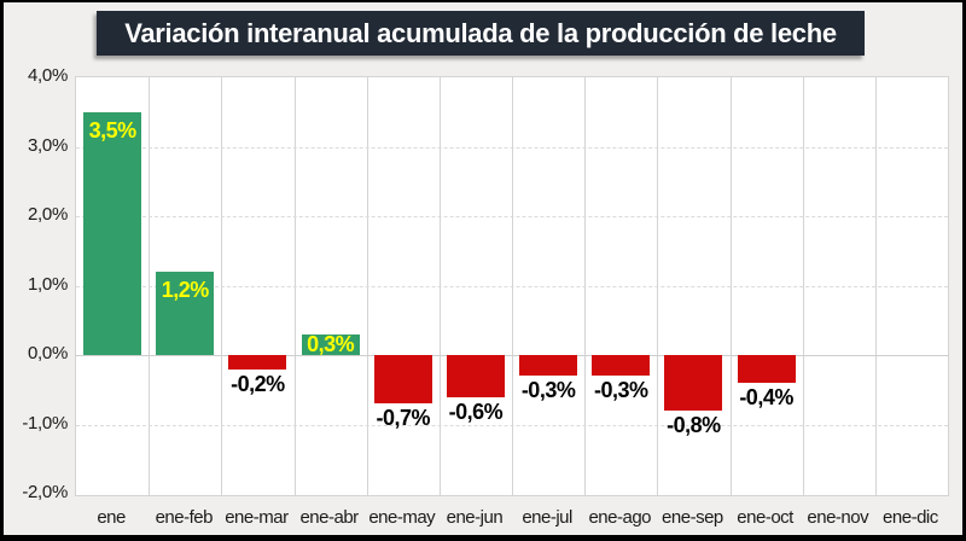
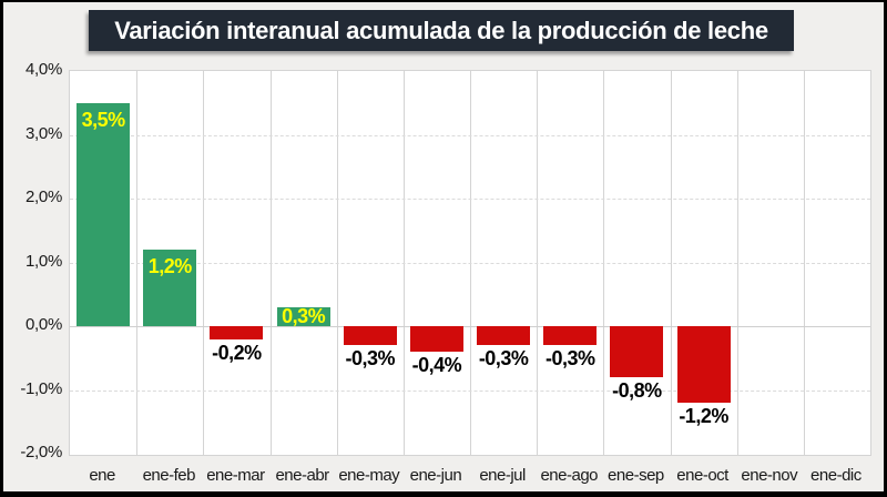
ene-may: -0,7% -> -0,3%
ene-jun: -0,6% -> -0,4%
ene-oct: -0,4% -> -1,2%
